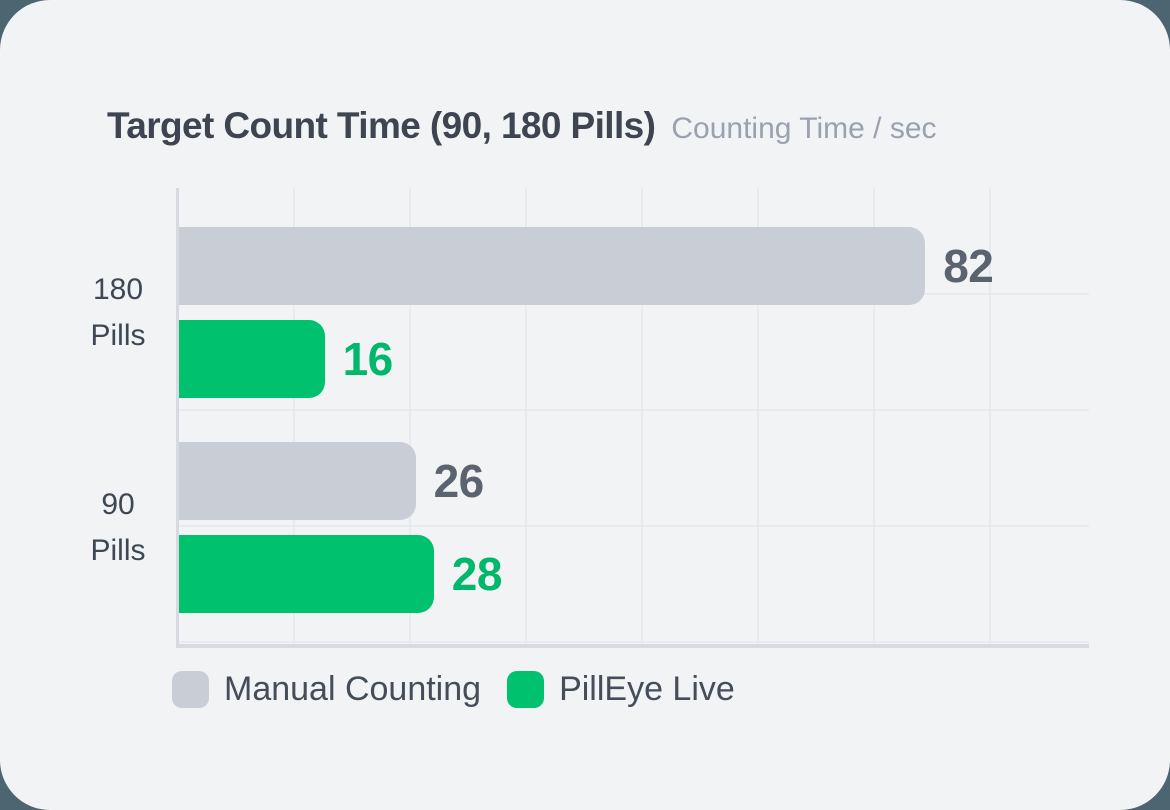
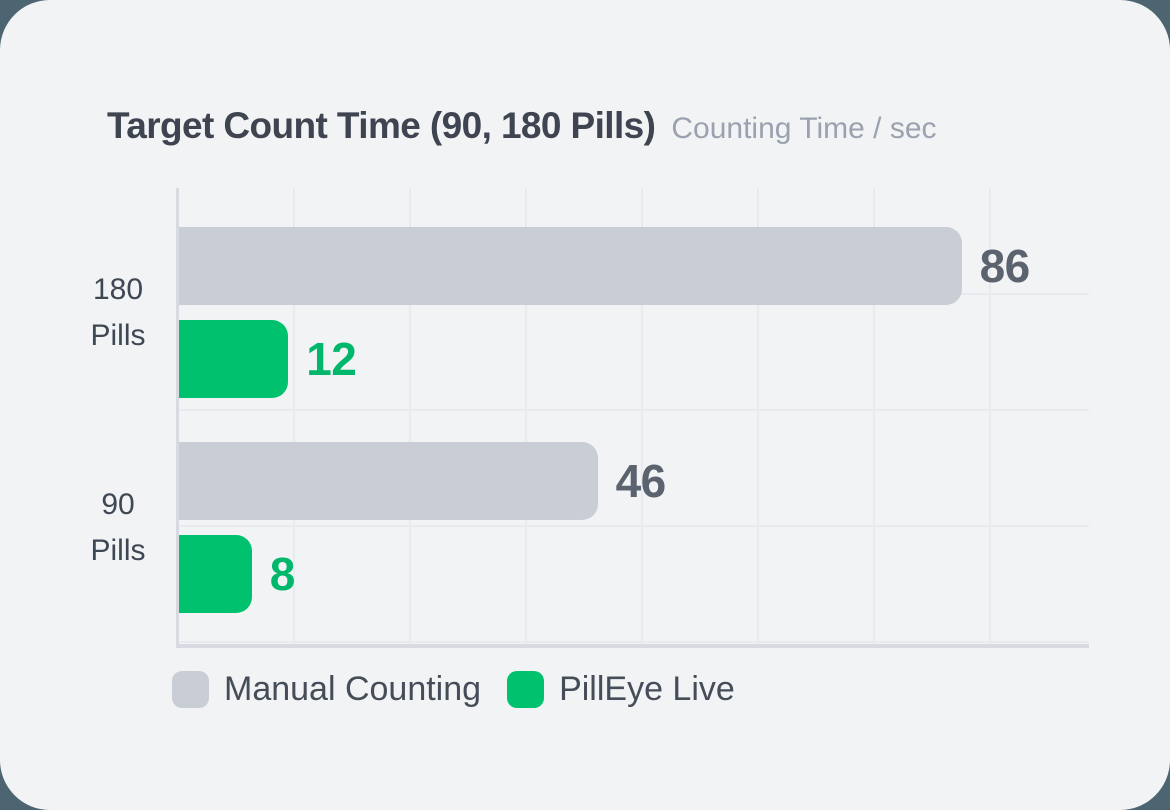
Manual Counting/180 Pills: 82 -> 86
PillEye Live/180 Pills: 16 -> 12
Manual Counting/90 Pills: 26 -> 46
PillEye Live/90 Pills: 28 -> 8
